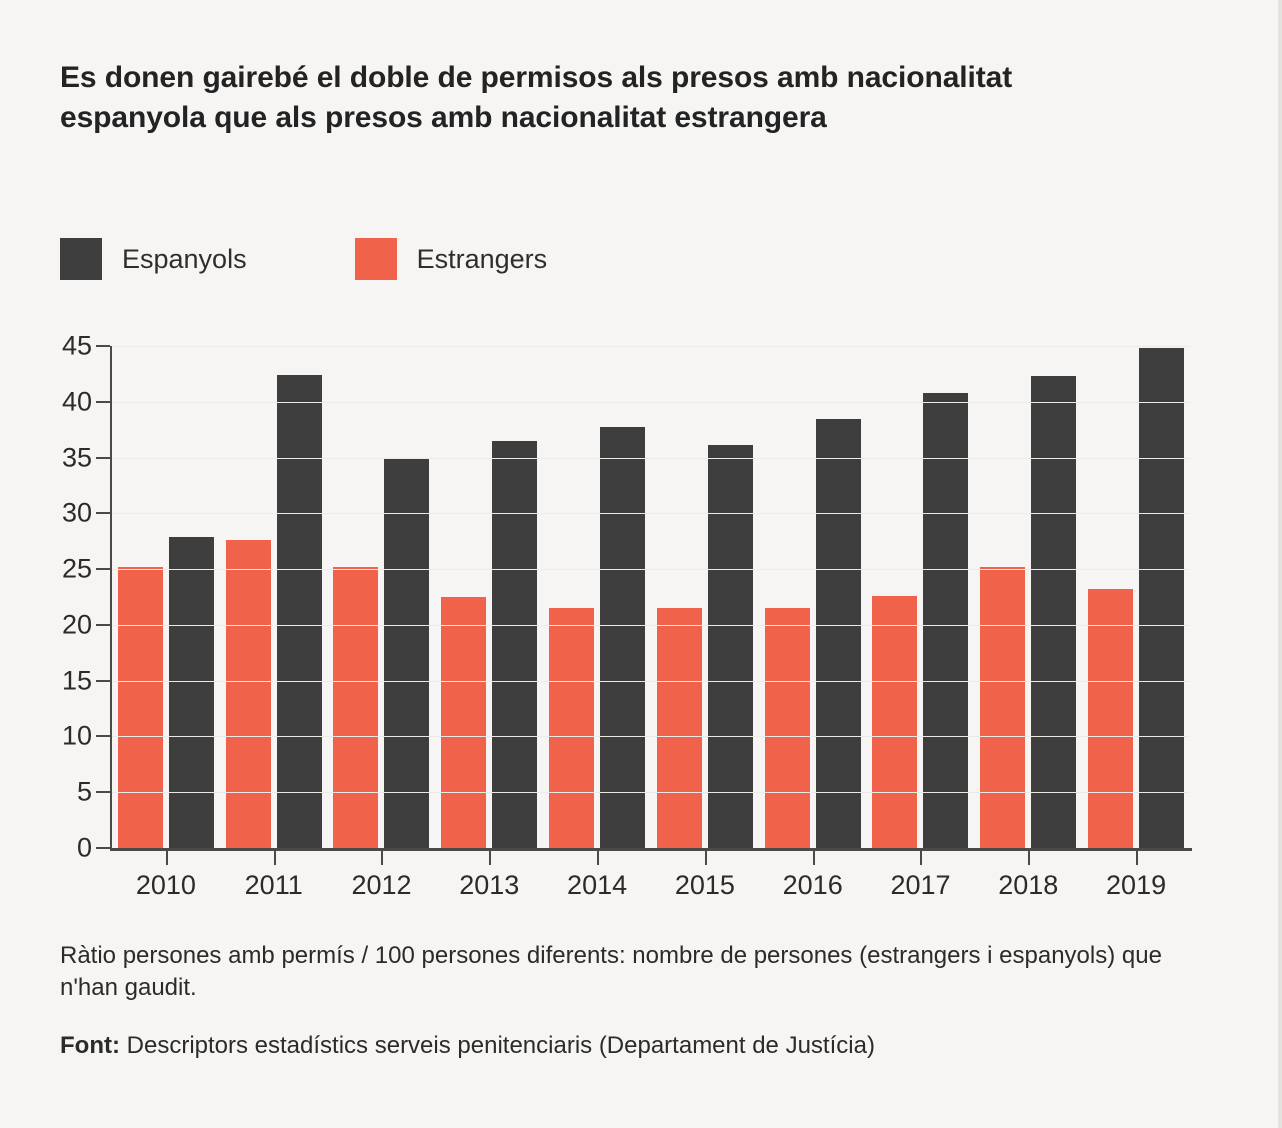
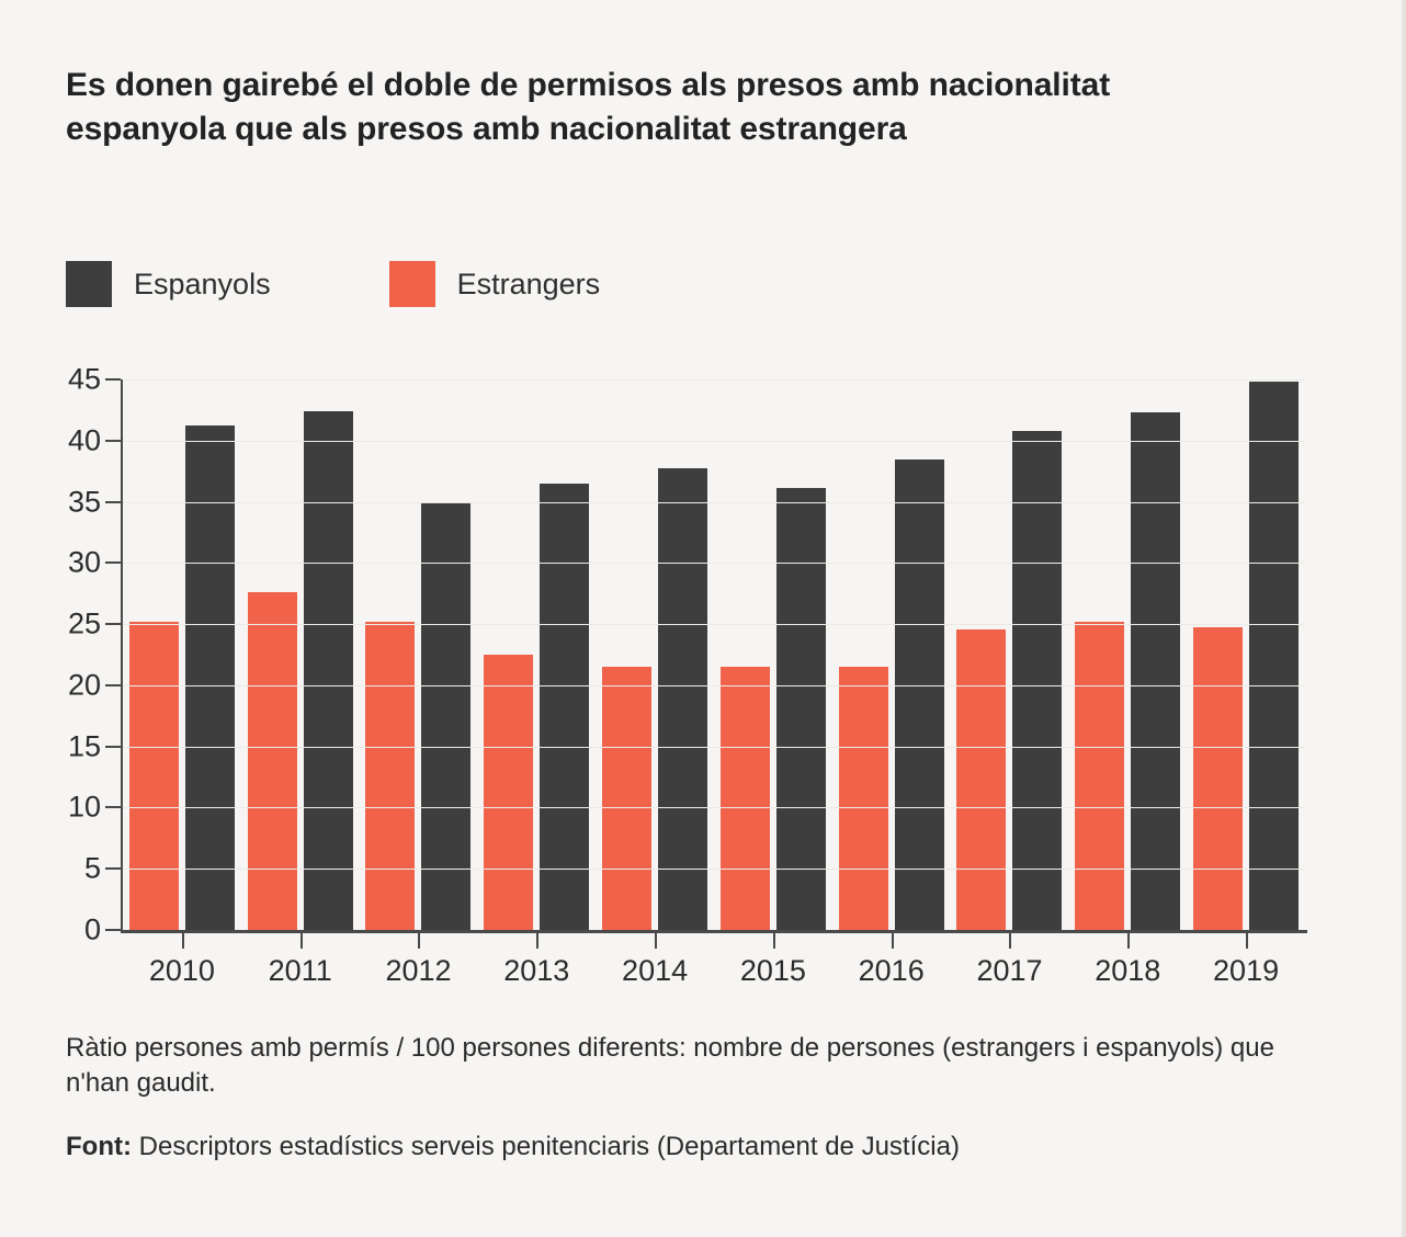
Espanyols/2010: 27.9 -> 41.2
Estrangers/2017: 22.6 -> 24.6
Estrangers/2019: 23.2 -> 24.7
